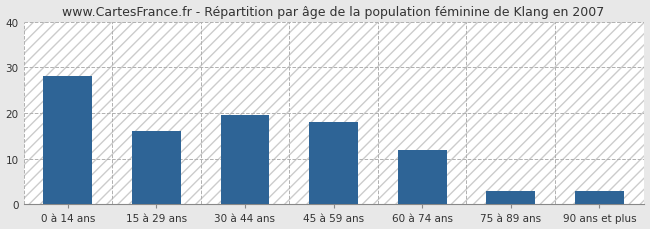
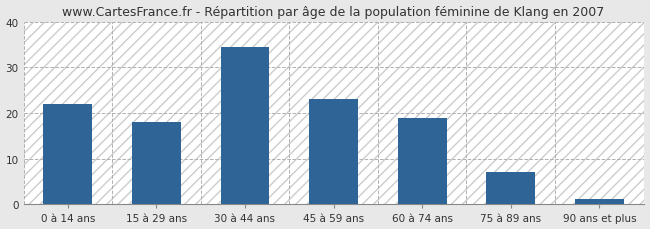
0 à 14 ans: 28.0 -> 22.0
15 à 29 ans: 16.0 -> 18.0
30 à 44 ans: 19.5 -> 34.5
45 à 59 ans: 18.0 -> 23.0
60 à 74 ans: 12.0 -> 19.0
75 à 89 ans: 3.0 -> 7.0
90 ans et plus: 3.0 -> 1.2
